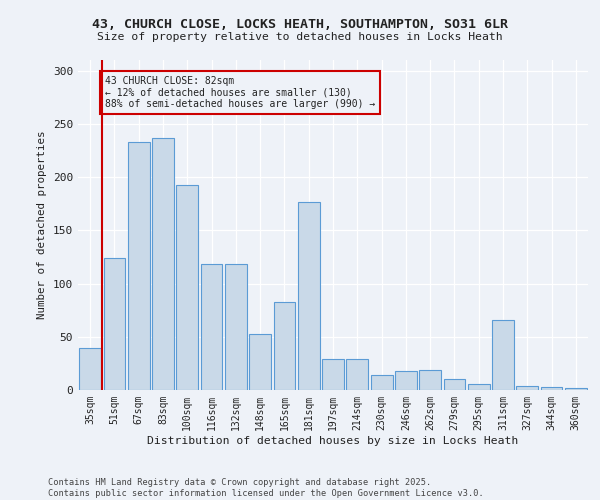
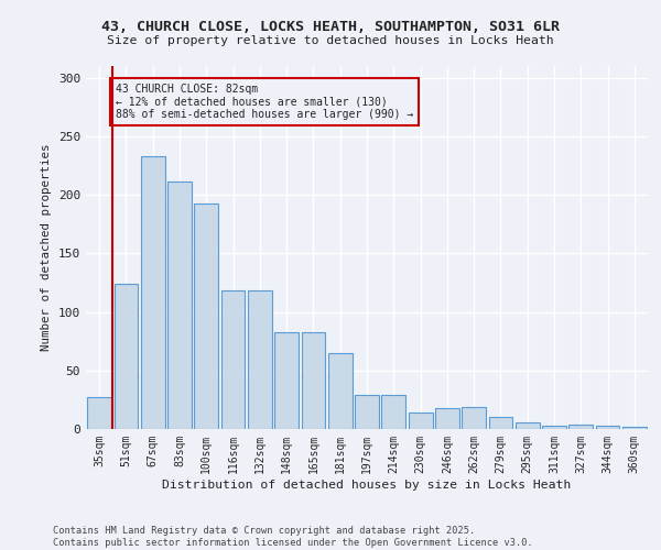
35sqm: 39 -> 27
83sqm: 237 -> 211
148sqm: 53 -> 83
181sqm: 177 -> 65
311sqm: 66 -> 3
